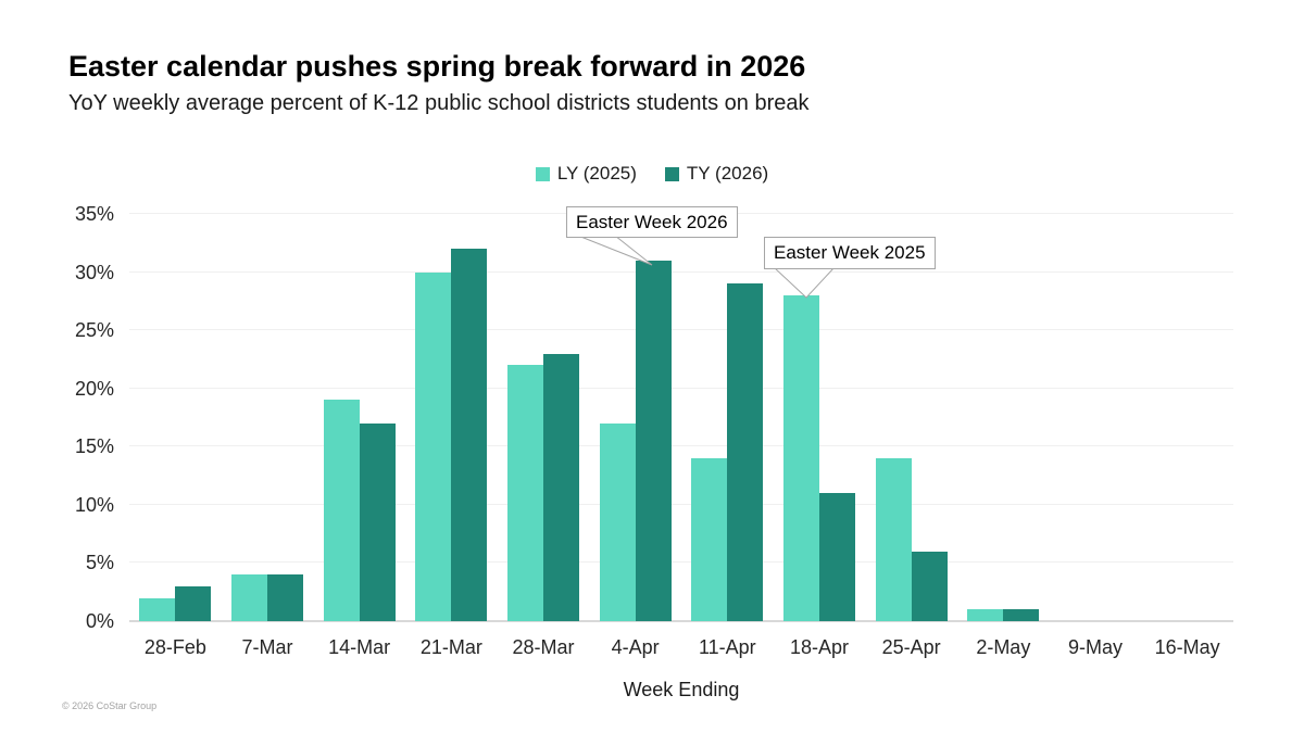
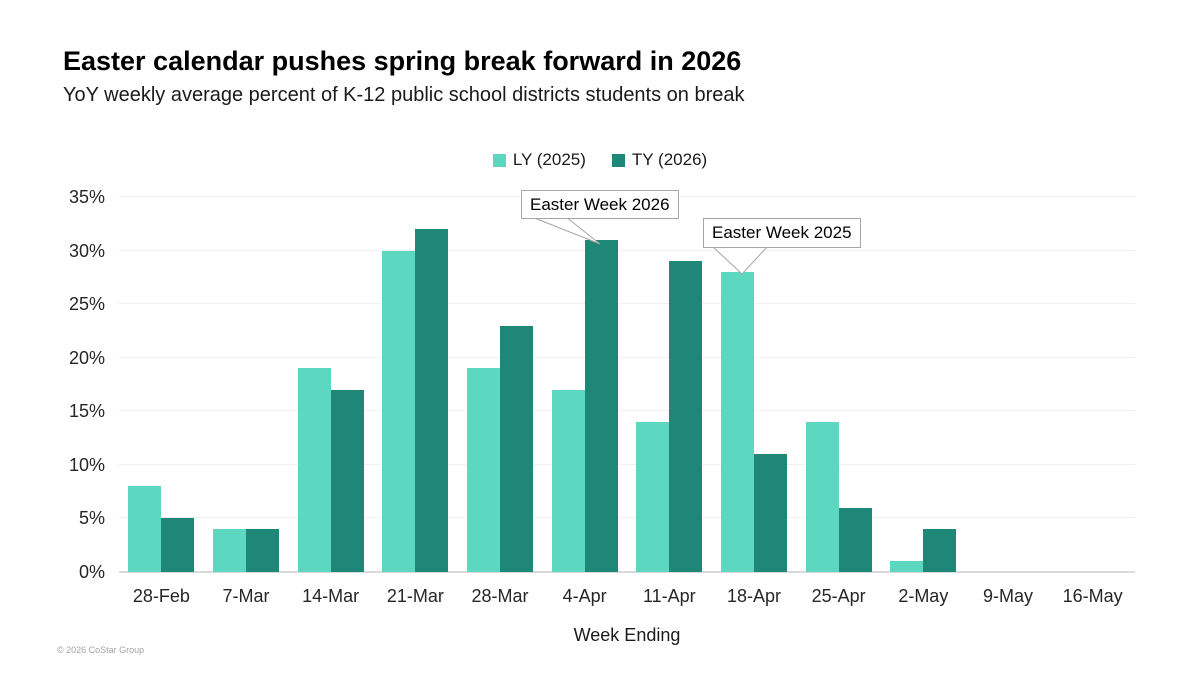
LY (2025)/28-Feb: 2% -> 8%
TY (2026)/28-Feb: 3% -> 5%
LY (2025)/28-Mar: 22% -> 19%
TY (2026)/2-May: 1% -> 4%
